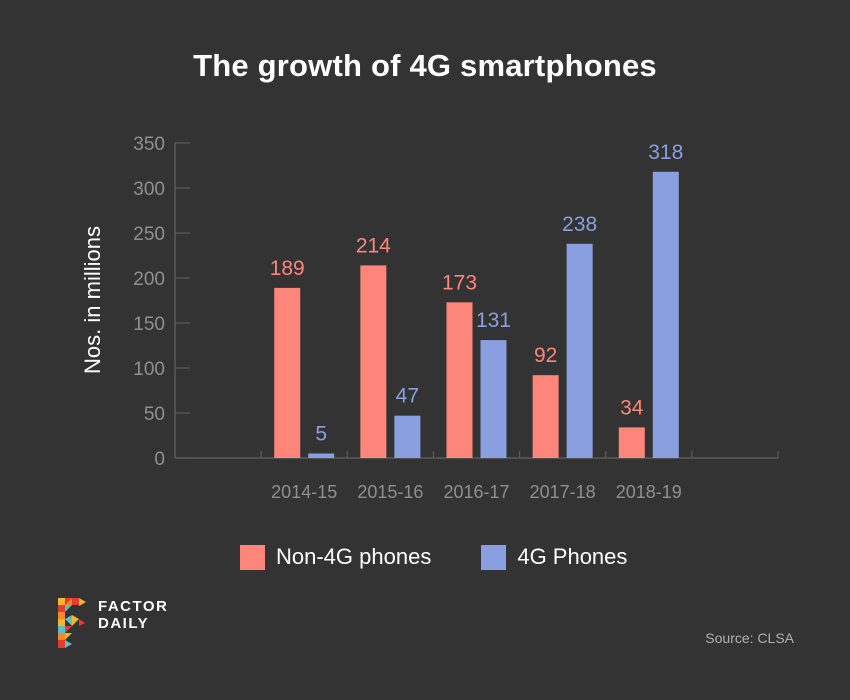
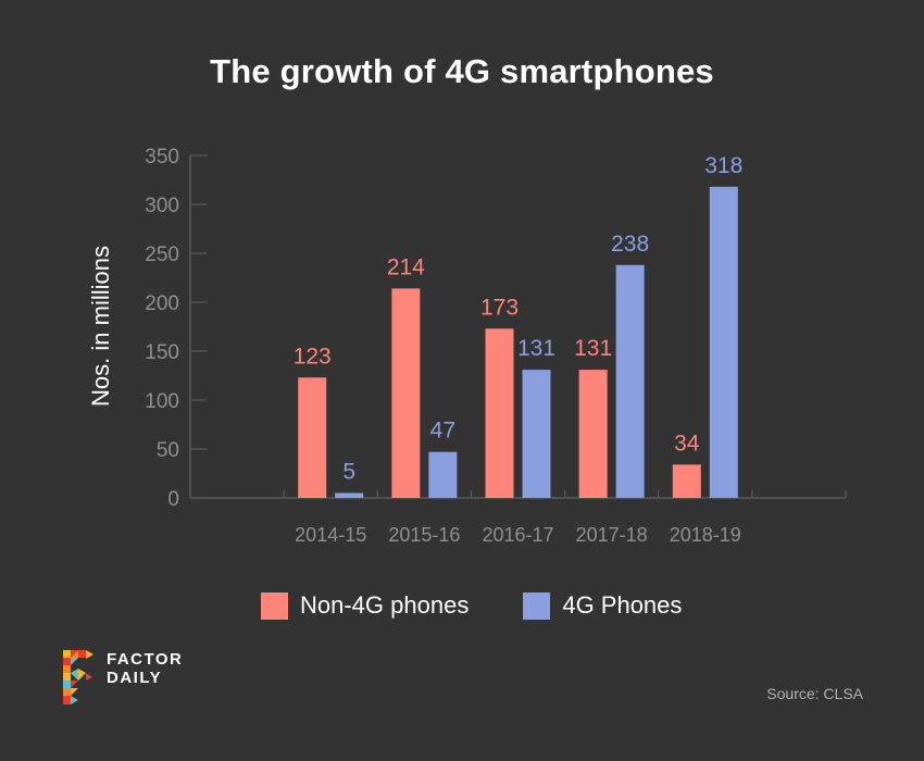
Non-4G phones/2014-15: 189 -> 123
Non-4G phones/2017-18: 92 -> 131
